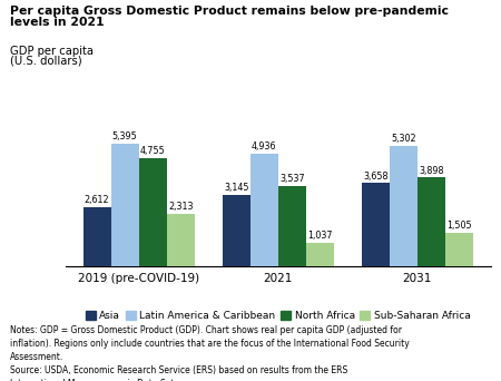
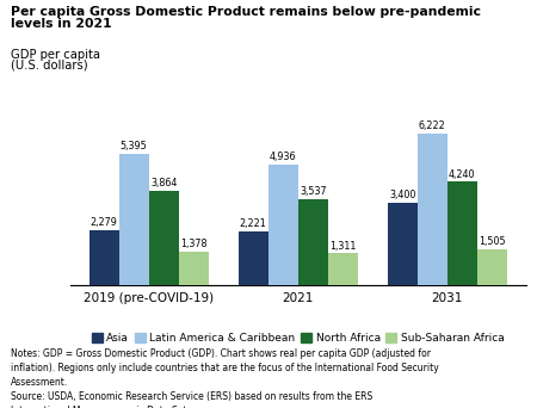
Asia/2019 (pre-COVID-19): 2,612 -> 2,279
North Africa/2019 (pre-COVID-19): 4,755 -> 3,864
Sub-Saharan Africa/2019 (pre-COVID-19): 2,313 -> 1,378
Asia/2021: 3,145 -> 2,221
Sub-Saharan Africa/2021: 1,037 -> 1,311
Asia/2031: 3,658 -> 3,400
Latin America & Caribbean/2031: 5,302 -> 6,222
North Africa/2031: 3,898 -> 4,240
